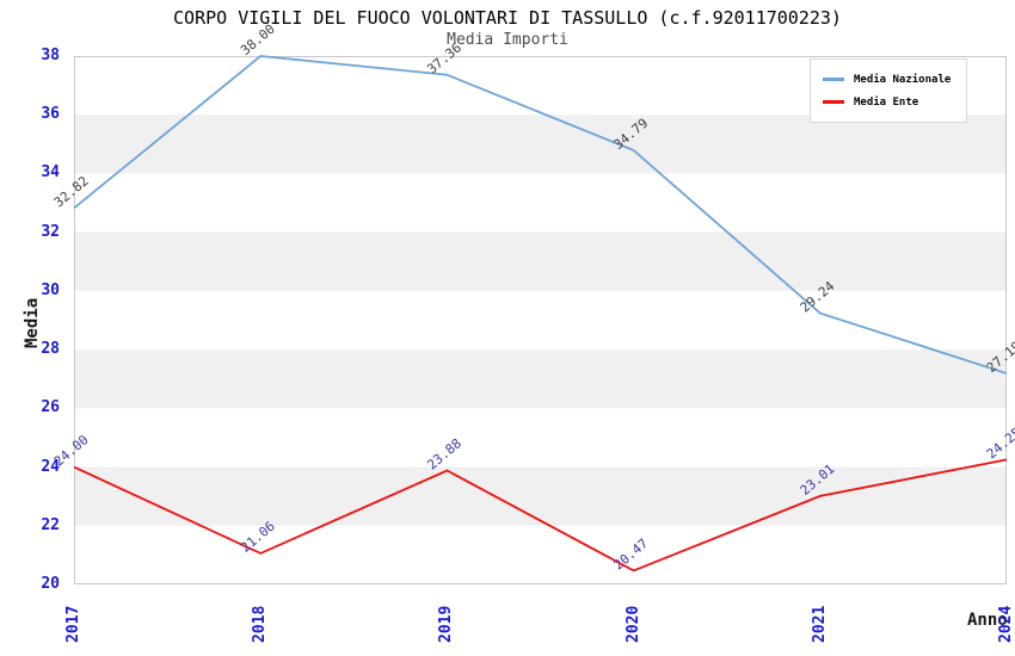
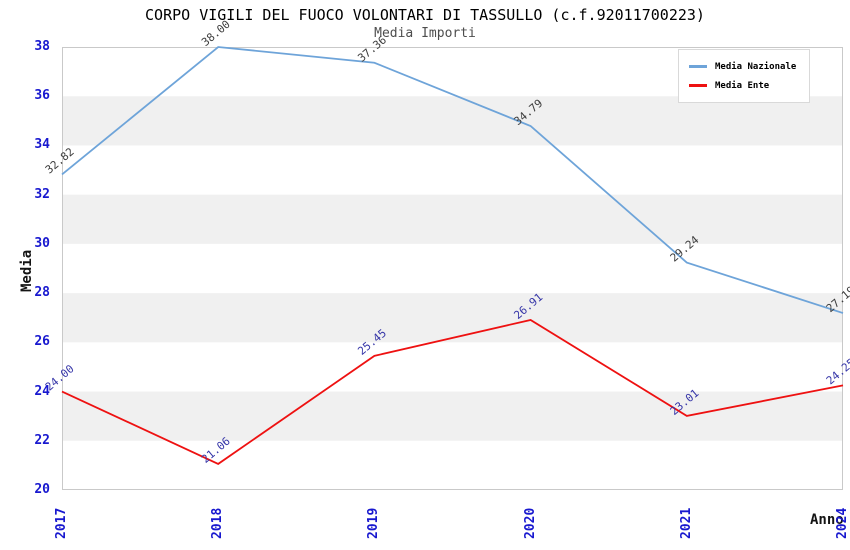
Media Ente/2019: 23.88 -> 25.45
Media Ente/2020: 20.47 -> 26.91
